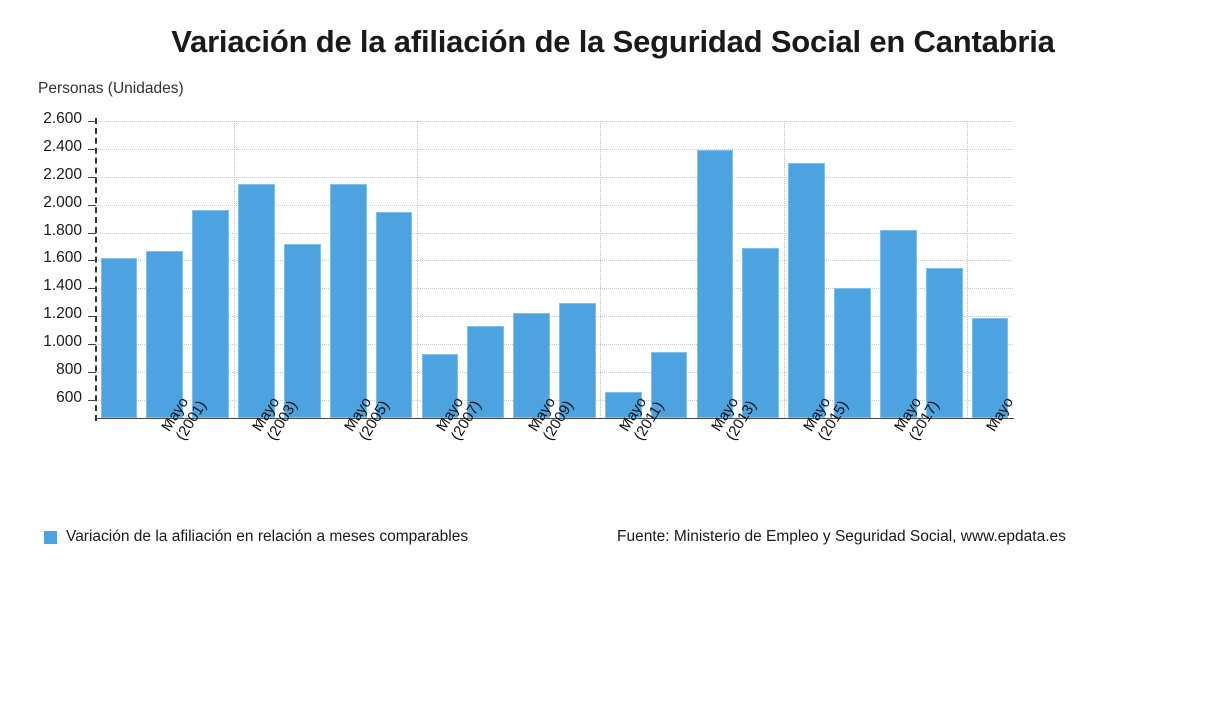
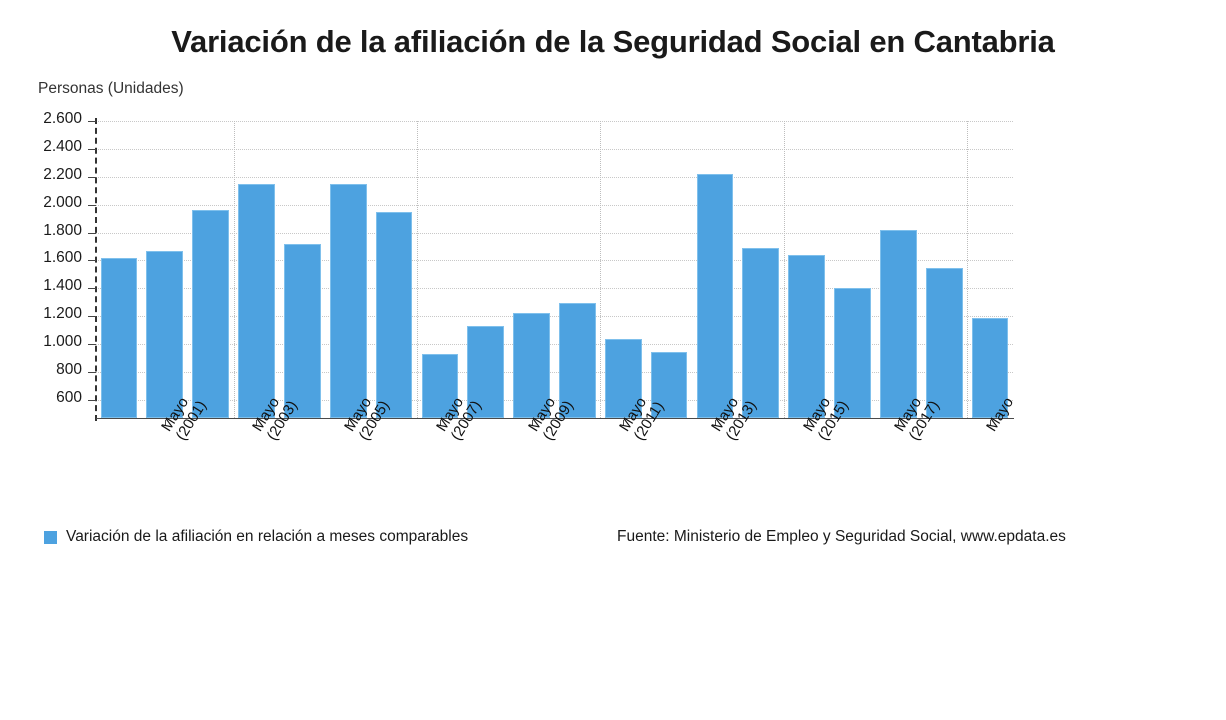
Mayo (2011): 660 -> 1040
Mayo (2013): 2390 -> 2220
Mayo (2015): 2300 -> 1640
